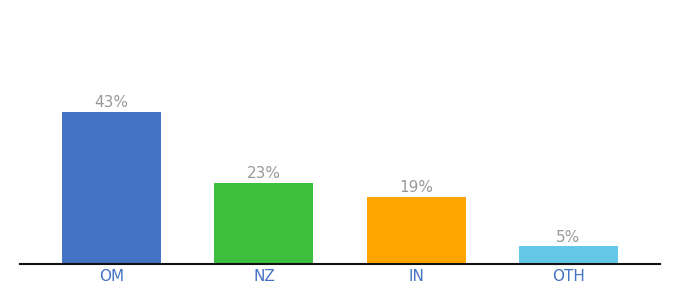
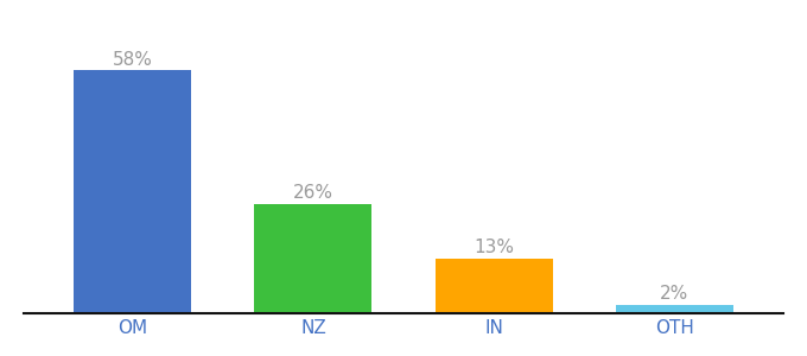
OM: 43% -> 58%
NZ: 23% -> 26%
IN: 19% -> 13%
OTH: 5% -> 2%
